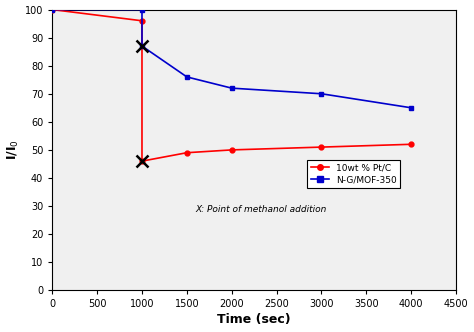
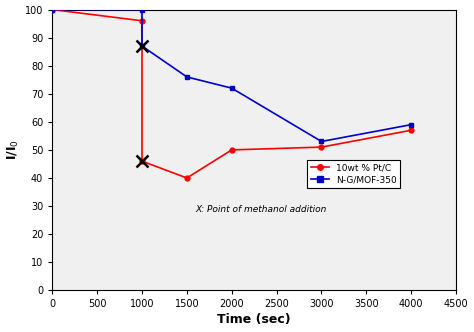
10wt % Pt/C/1500: 49 -> 40
N-G/MOF-350/3000: 70 -> 53
10wt % Pt/C/4000: 52 -> 57
N-G/MOF-350/4000: 65 -> 59
